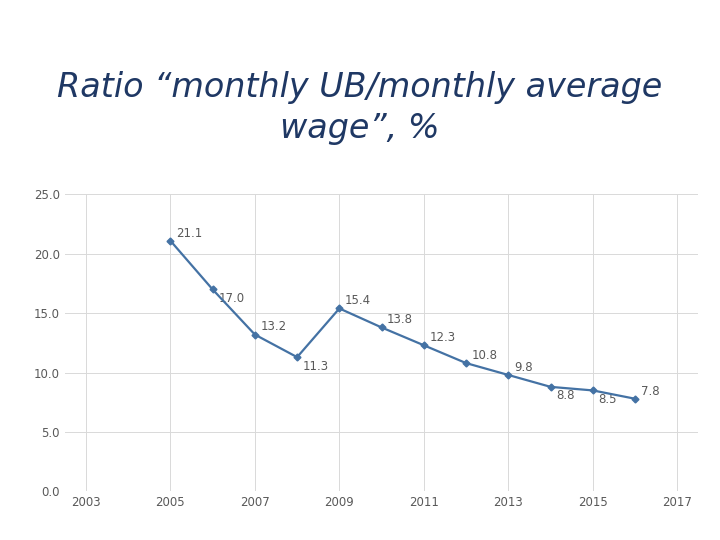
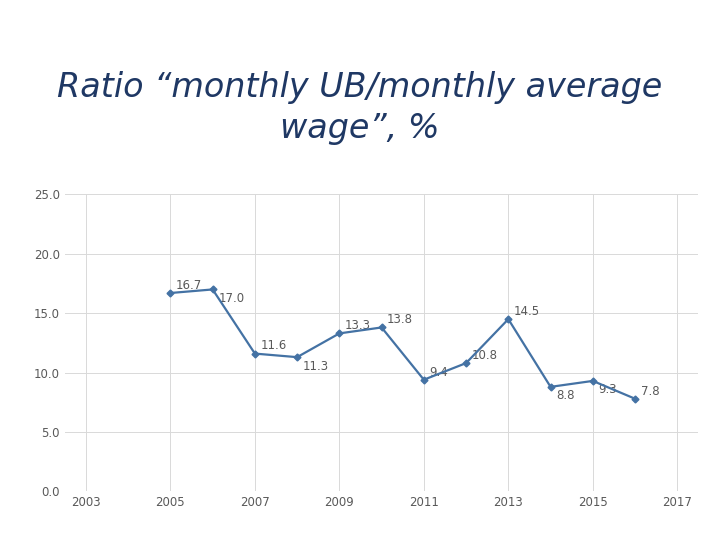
2005: 21.1 -> 16.7
2007: 13.2 -> 11.6
2009: 15.4 -> 13.3
2011: 12.3 -> 9.4
2013: 9.8 -> 14.5
2015: 8.5 -> 9.3
